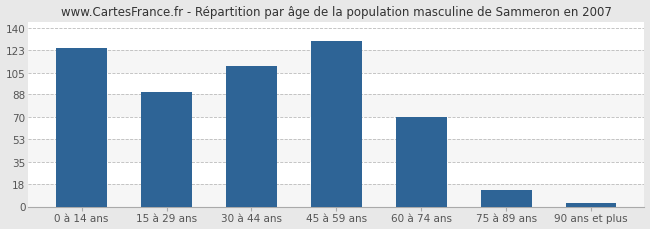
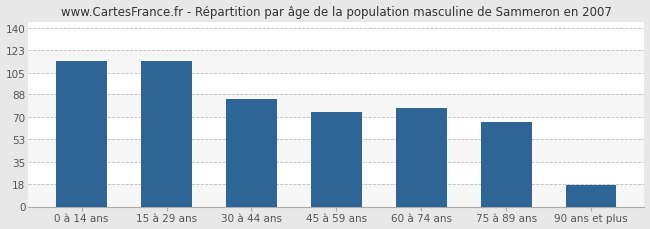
0 à 14 ans: 124 -> 114
15 à 29 ans: 90 -> 114
30 à 44 ans: 110 -> 84
45 à 59 ans: 130 -> 74
60 à 74 ans: 70 -> 77
75 à 89 ans: 13 -> 66
90 ans et plus: 3 -> 17
